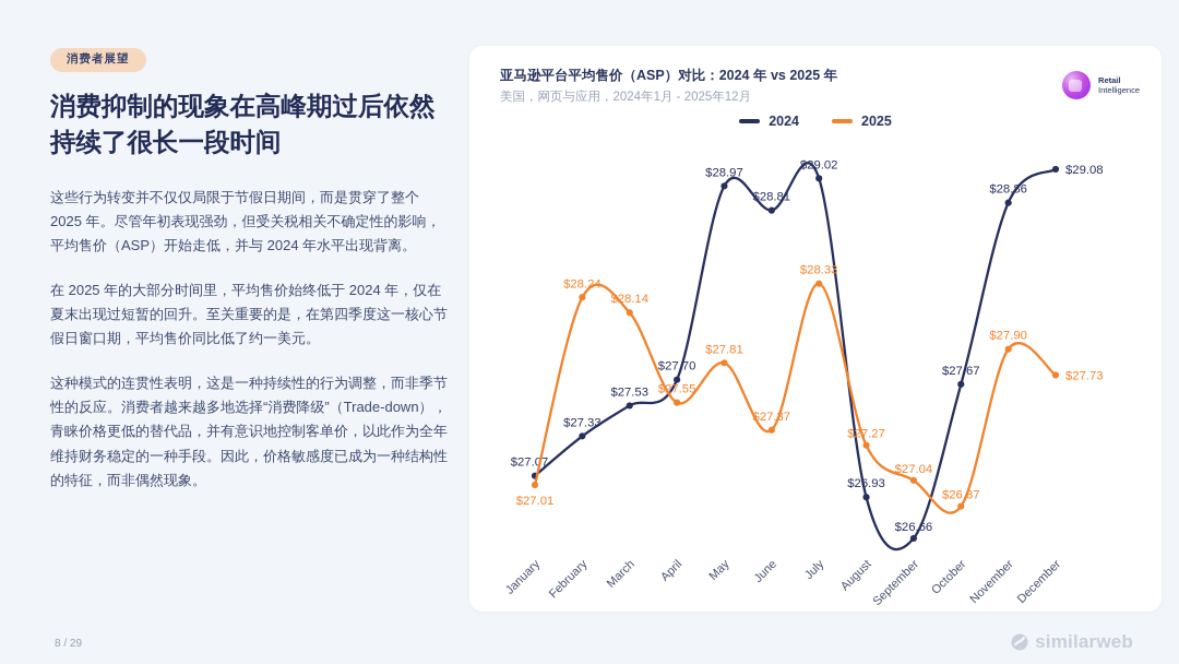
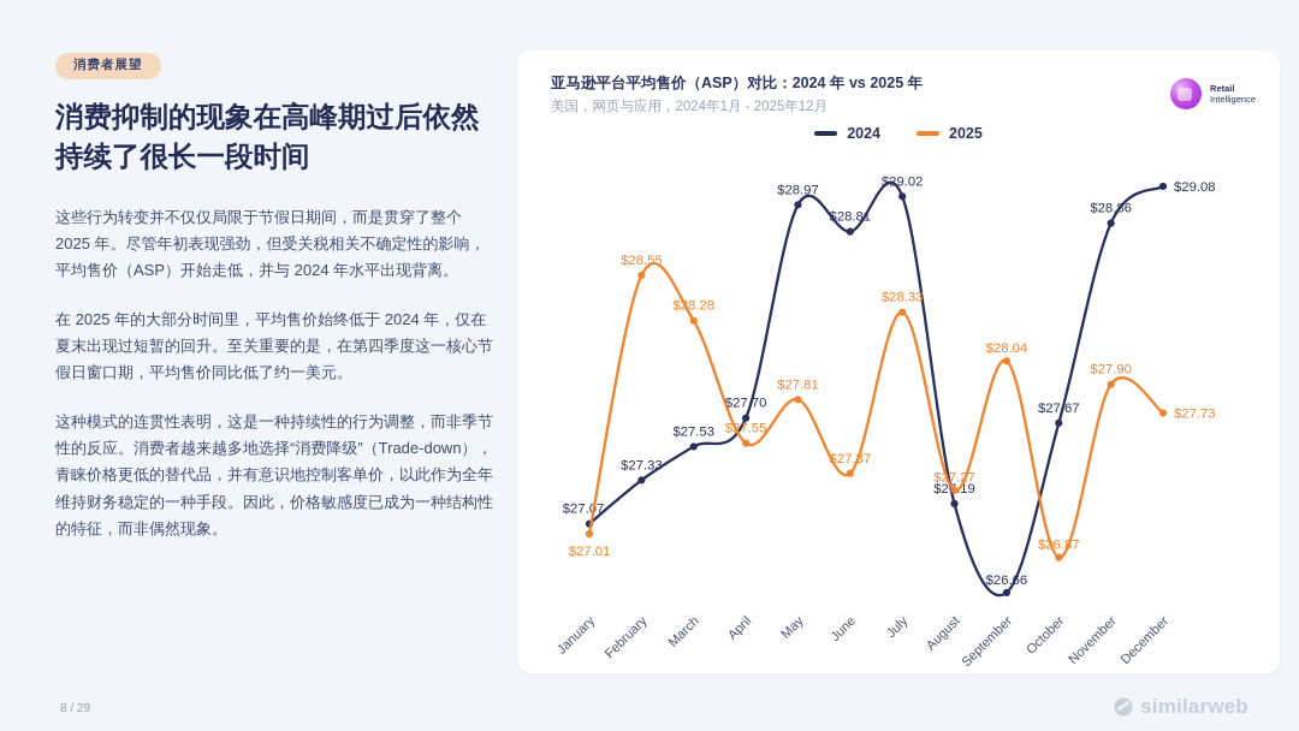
2025/February: $28.24 -> $28.55
2025/March: $28.14 -> $28.28
2024/August: $26.93 -> $27.19
2025/September: $27.04 -> $28.04
